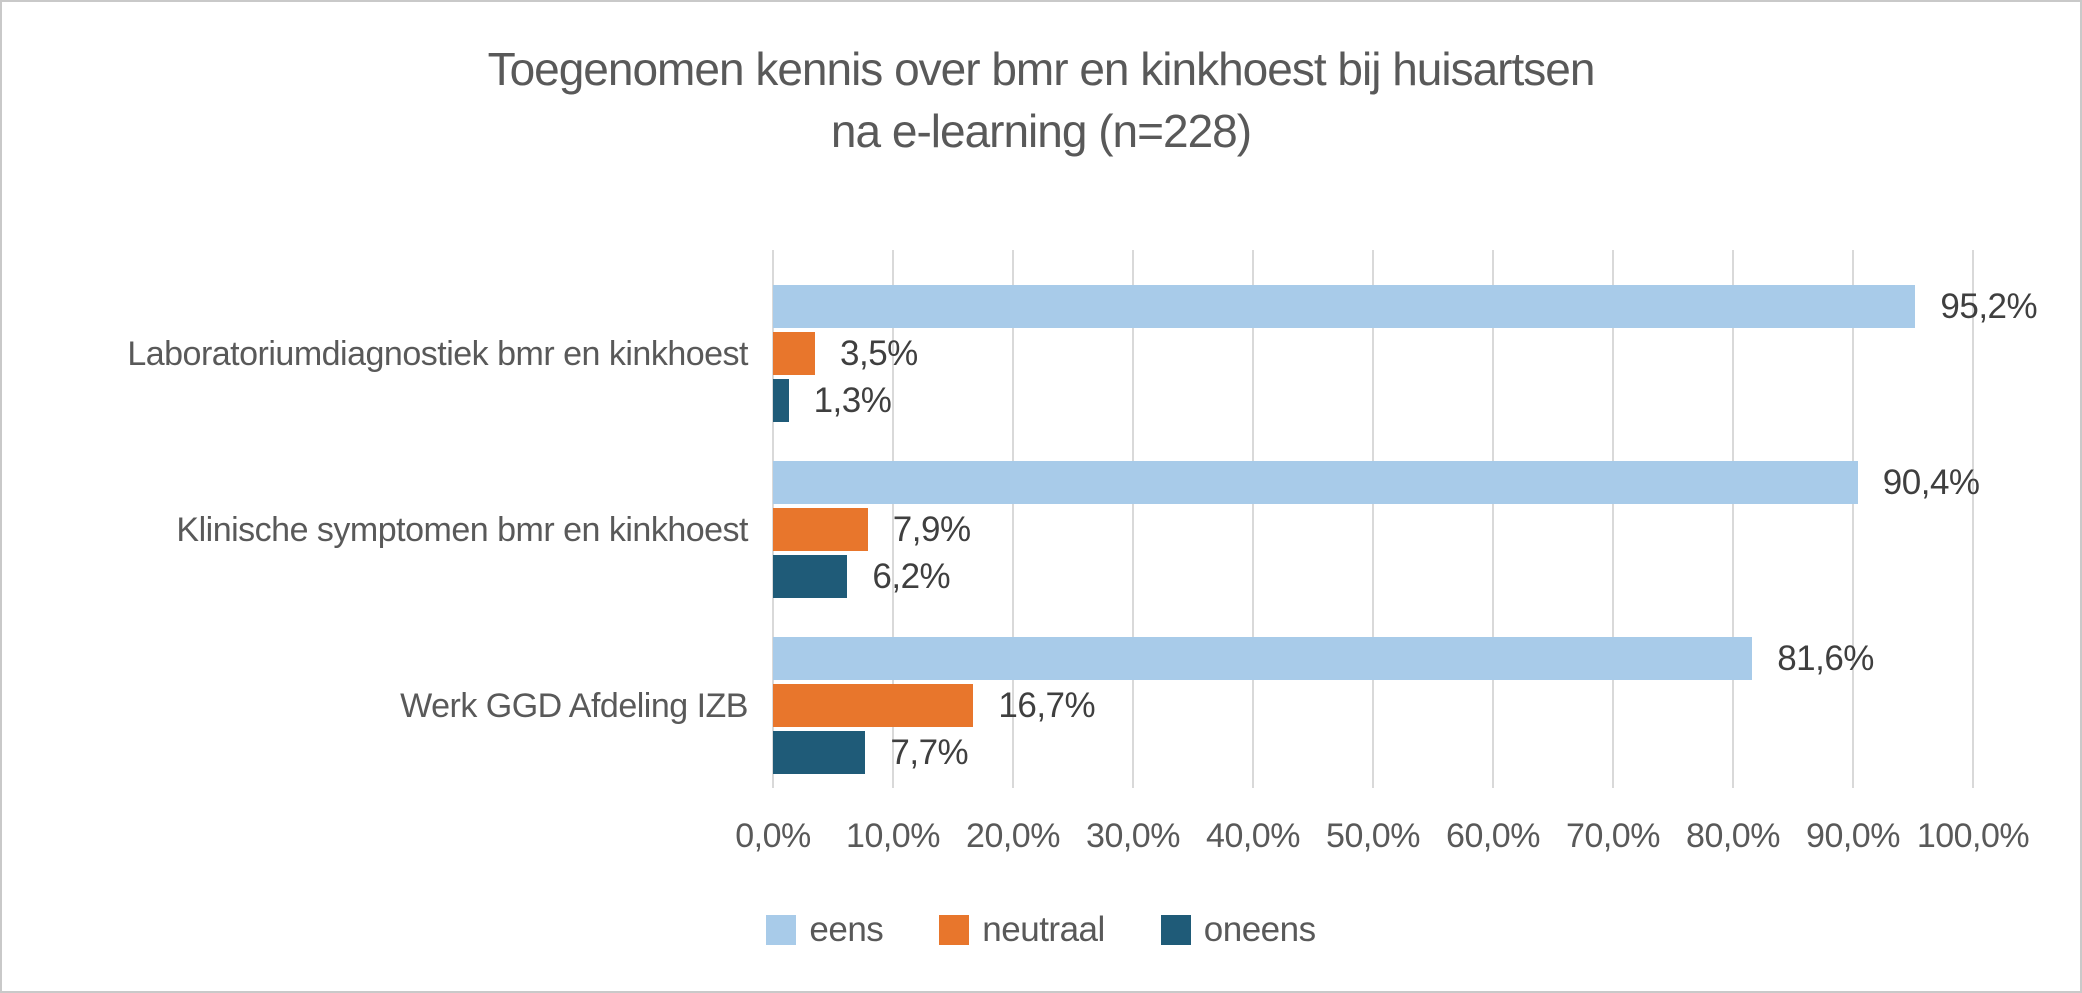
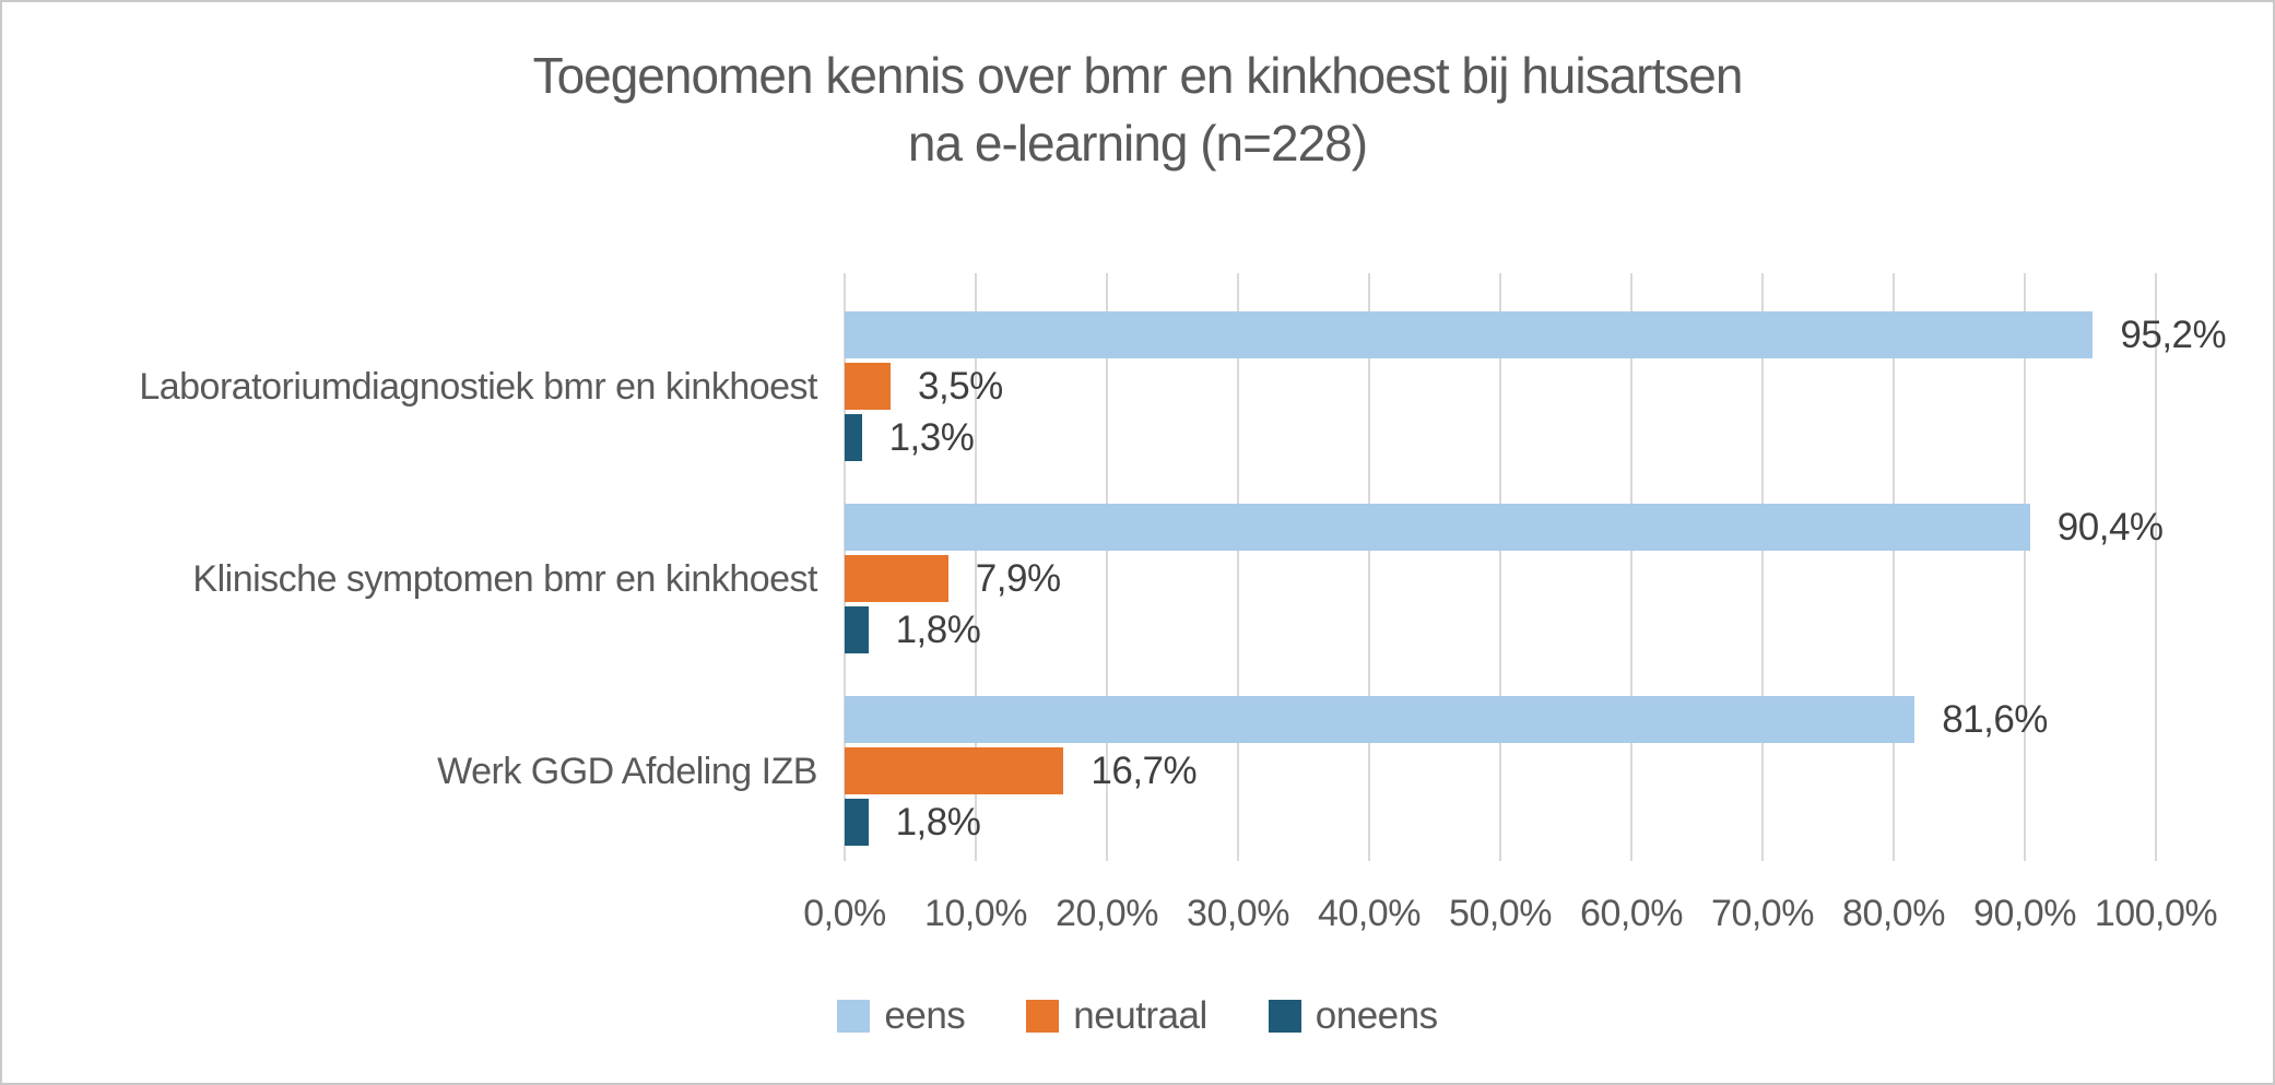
oneens/Klinische symptomen bmr en kinkhoest: 6,2% -> 1,8%
oneens/Werk GGD Afdeling IZB: 7,7% -> 1,8%
